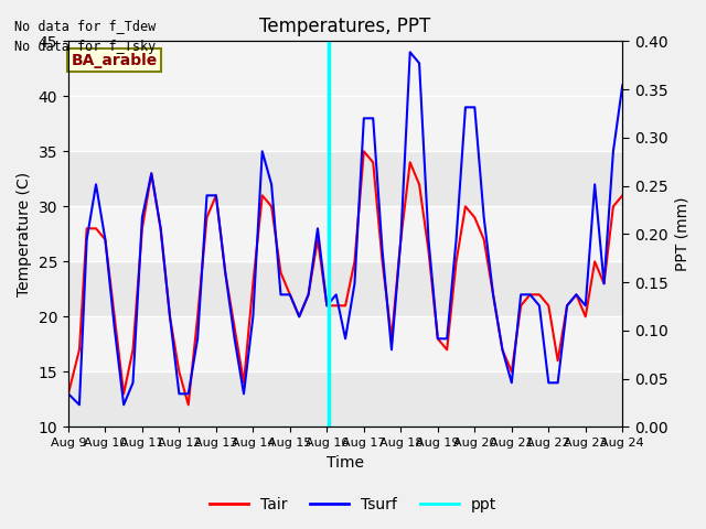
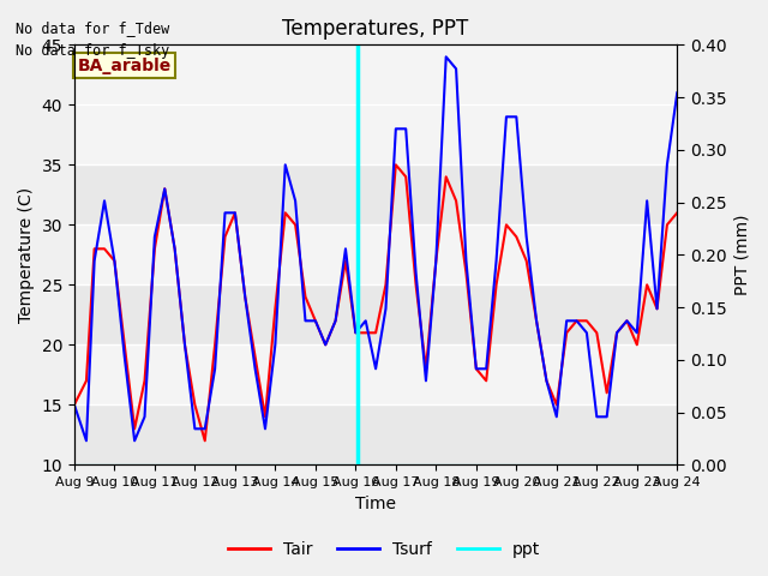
Tair/Aug 9: 13 -> 15
Tsurf/Aug 9: 13 -> 15
